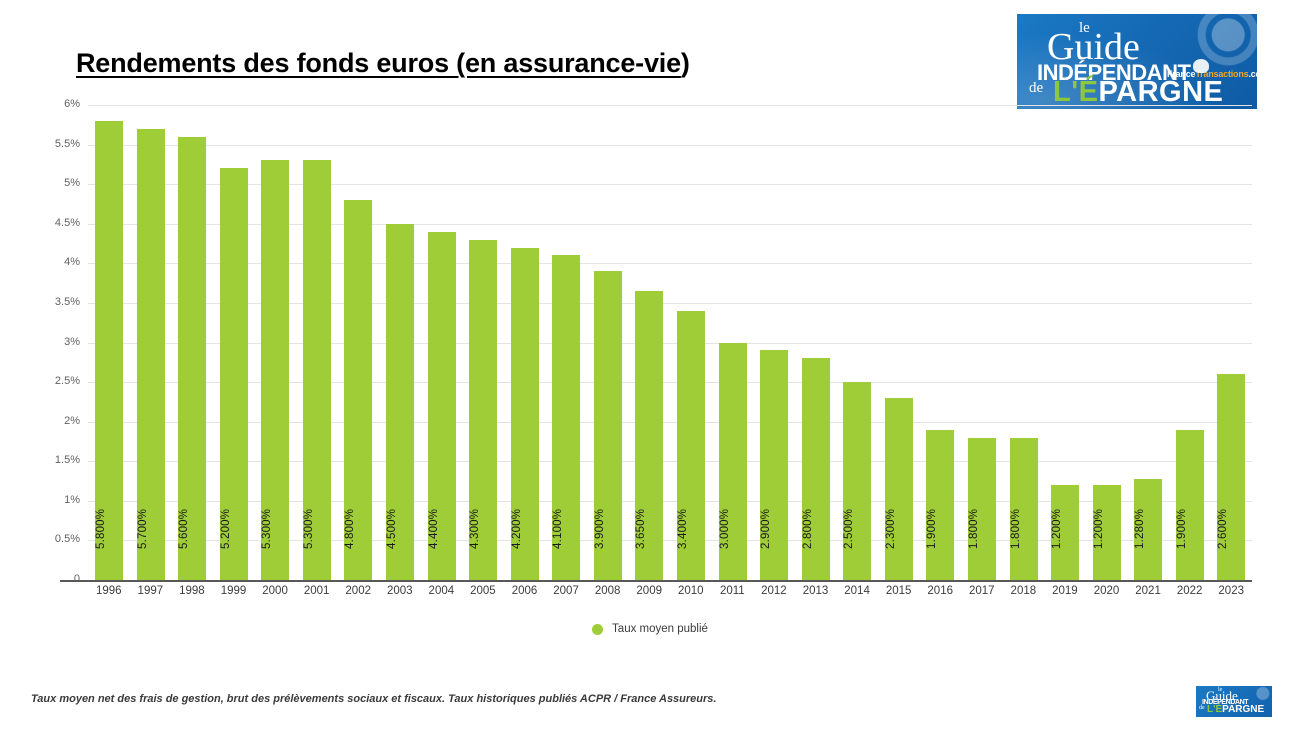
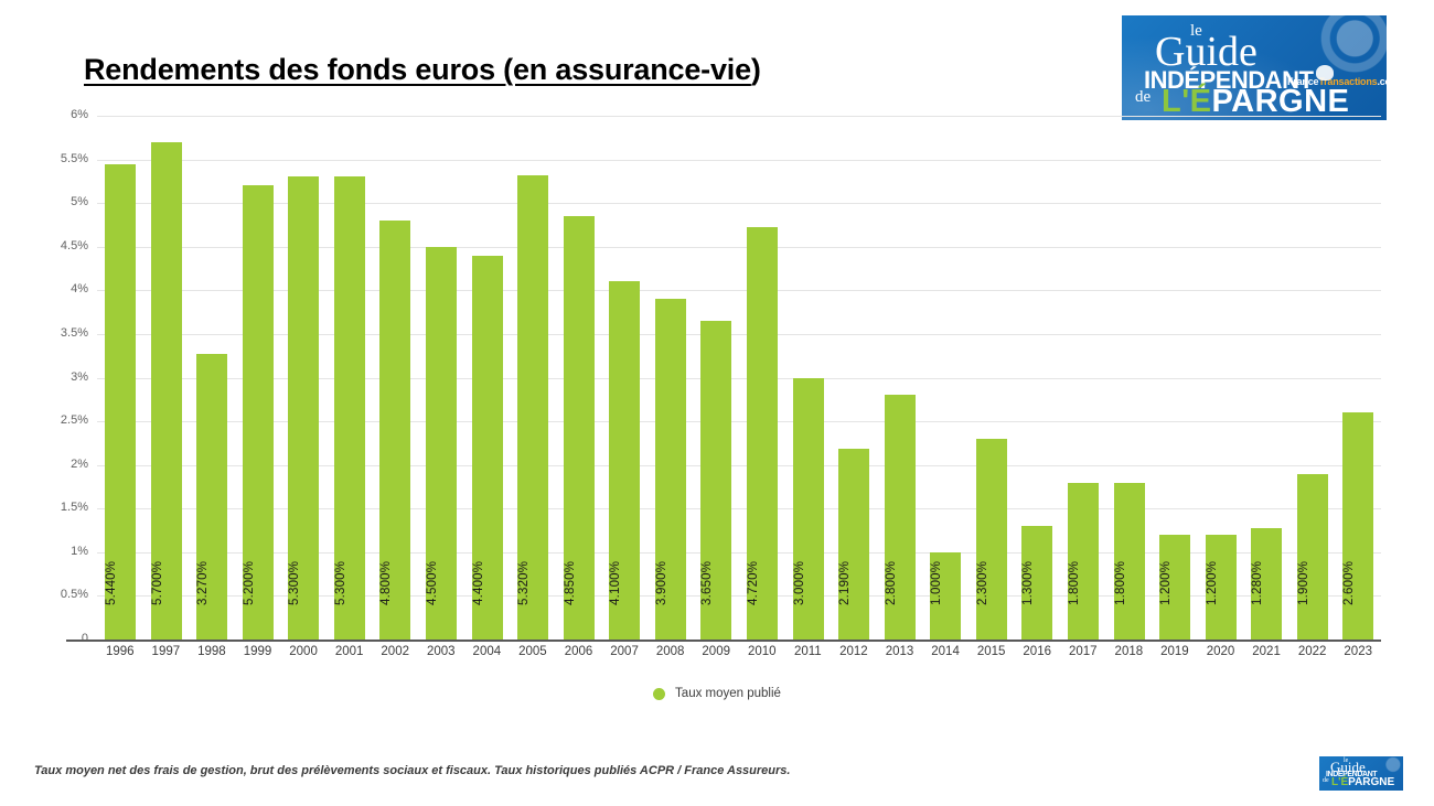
1996: 5.800% -> 5.440%
1998: 5.600% -> 3.270%
2005: 4.300% -> 5.320%
2006: 4.200% -> 4.850%
2010: 3.400% -> 4.720%
2012: 2.900% -> 2.190%
2014: 2.500% -> 1.000%
2016: 1.900% -> 1.300%
